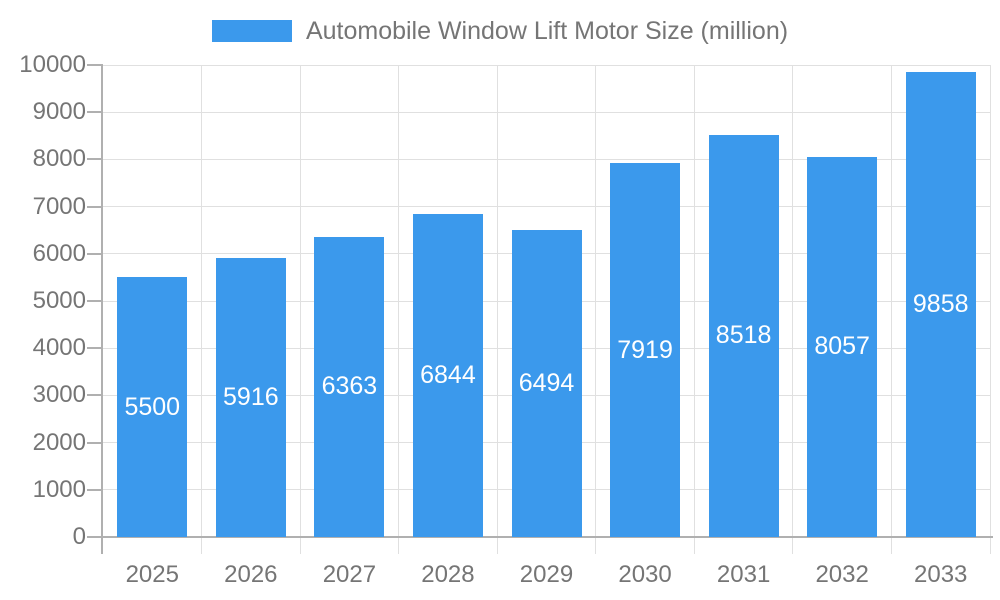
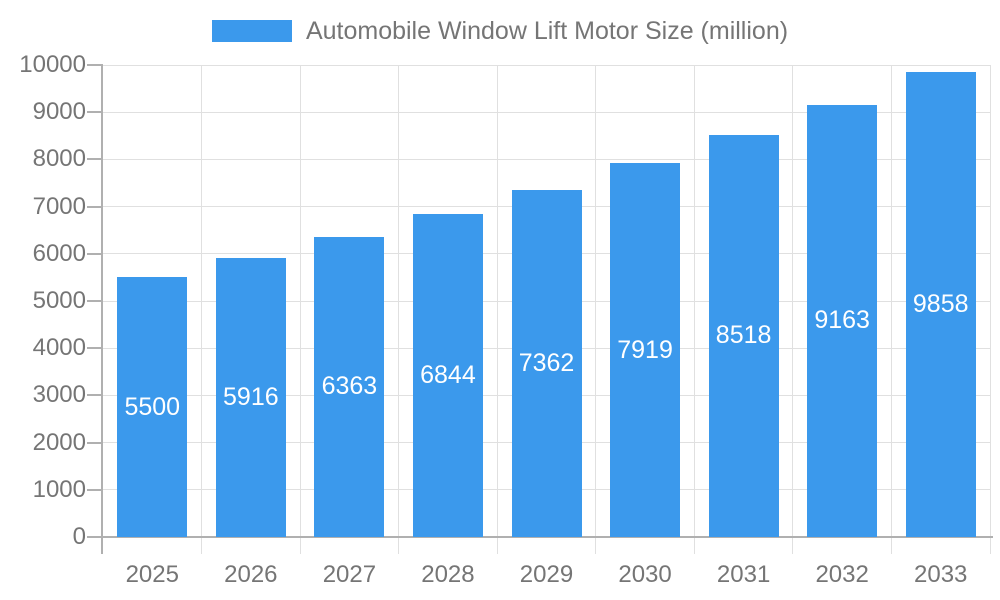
2029: 6494 -> 7362
2032: 8057 -> 9163
